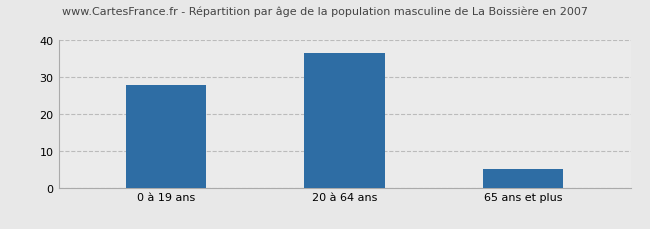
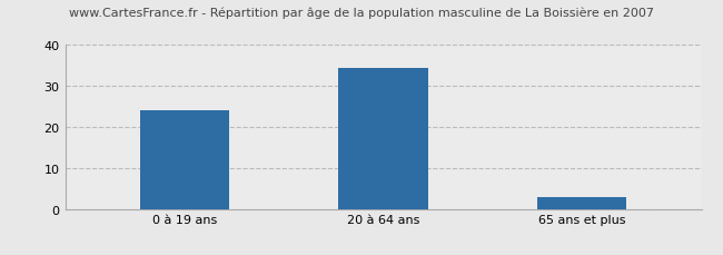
0 à 19 ans: 28.0 -> 24.0
20 à 64 ans: 36.5 -> 34.5
65 ans et plus: 5.0 -> 3.0
